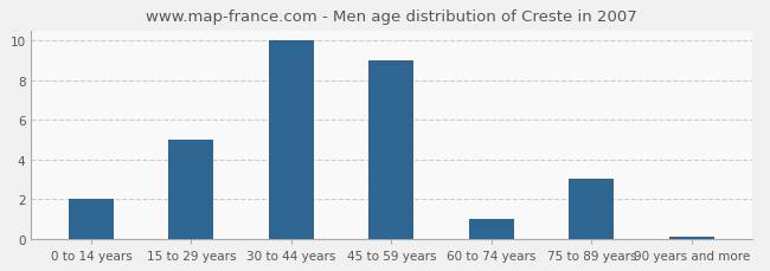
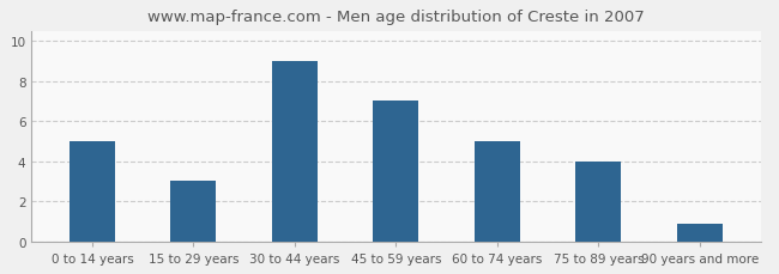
0 to 14 years: 2.0 -> 5.0
15 to 29 years: 5.0 -> 3.0
30 to 44 years: 10.0 -> 9.0
45 to 59 years: 9.0 -> 7.0
60 to 74 years: 1.0 -> 5.0
75 to 89 years: 3.0 -> 4.0
90 years and more: 0.1 -> 0.9
